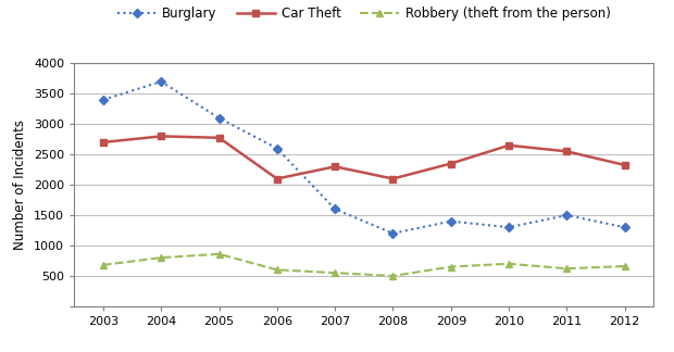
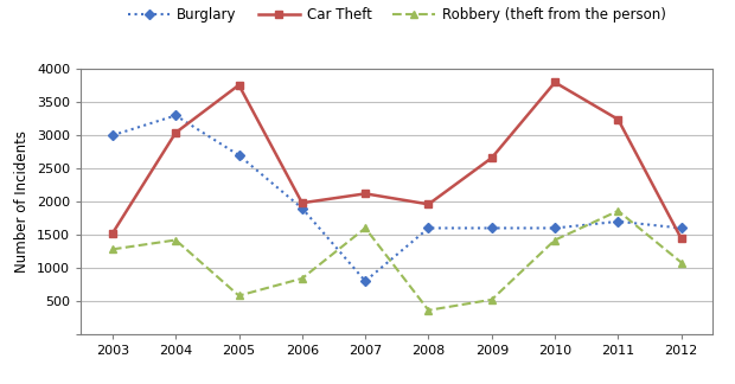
Burglary/2003: 3400 -> 3000
Car Theft/2003: 2700 -> 1520
Robbery (theft from the person)/2003: 680 -> 1280
Burglary/2004: 3700 -> 3300
Car Theft/2004: 2800 -> 3040
Robbery (theft from the person)/2004: 800 -> 1420
Burglary/2005: 3100 -> 2700
Car Theft/2005: 2780 -> 3760
Robbery (theft from the person)/2005: 860 -> 580
Burglary/2006: 2600 -> 1900
Car Theft/2006: 2100 -> 1980
Robbery (theft from the person)/2006: 600 -> 840
Burglary/2007: 1600 -> 800
Car Theft/2007: 2300 -> 2120
Robbery (theft from the person)/2007: 550 -> 1600
Burglary/2008: 1200 -> 1600
Car Theft/2008: 2100 -> 1960
Robbery (theft from the person)/2008: 500 -> 360
Burglary/2009: 1400 -> 1600
Car Theft/2009: 2350 -> 2660
Robbery (theft from the person)/2009: 650 -> 520
Burglary/2010: 1300 -> 1600
Car Theft/2010: 2650 -> 3800
Robbery (theft from the person)/2010: 700 -> 1420
Burglary/2011: 1500 -> 1700
Car Theft/2011: 2550 -> 3240
Robbery (theft from the person)/2011: 620 -> 1860
Burglary/2012: 1300 -> 1600
Car Theft/2012: 2320 -> 1440
Robbery (theft from the person)/2012: 660 -> 1080
